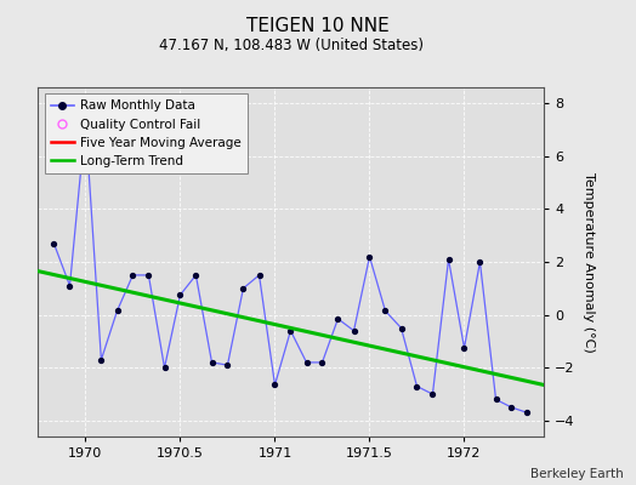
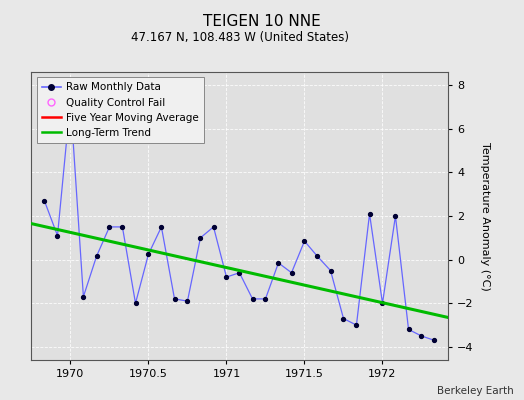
1970.5: 0.75 -> 0.25
1971: -2.65 -> -0.80
1971.5: 2.20 -> 0.85
1972: -1.25 -> -2.00
